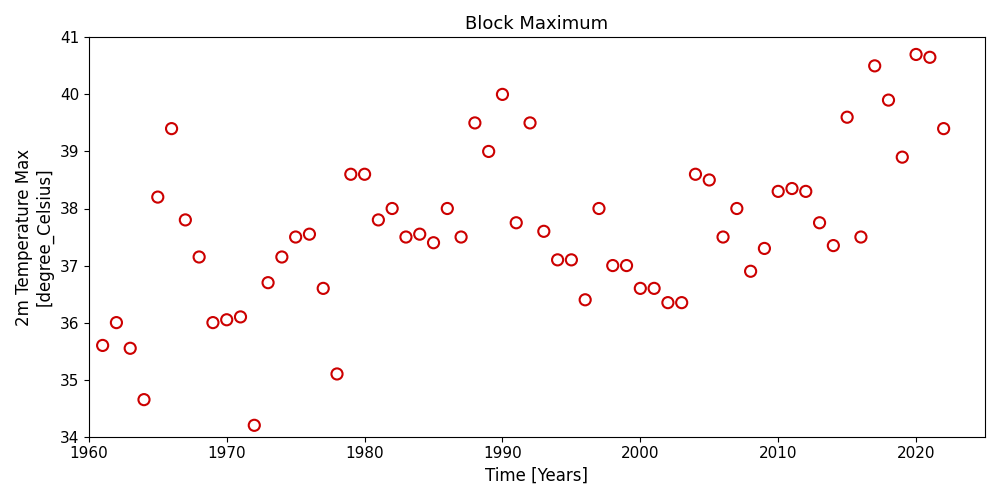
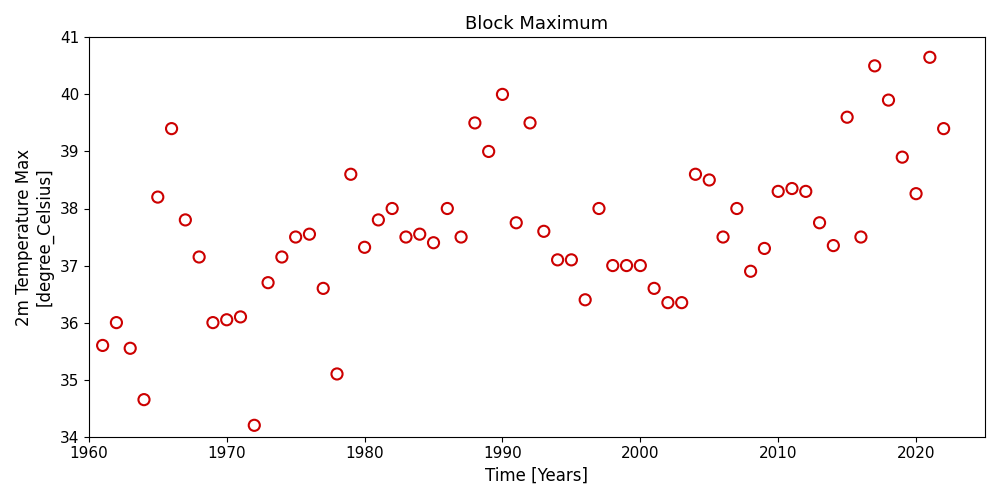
1980: 38.60 -> 37.32
2000: 36.60 -> 37.00
2020: 40.70 -> 38.26
